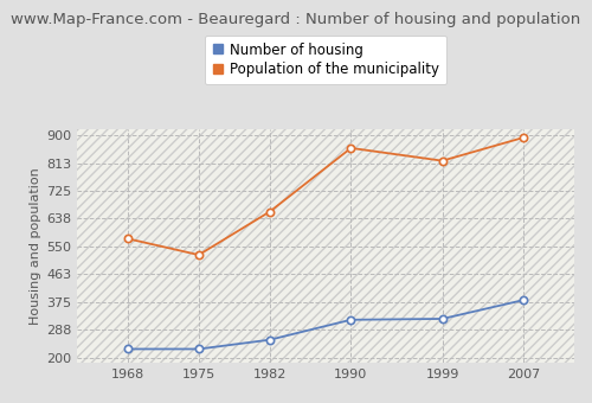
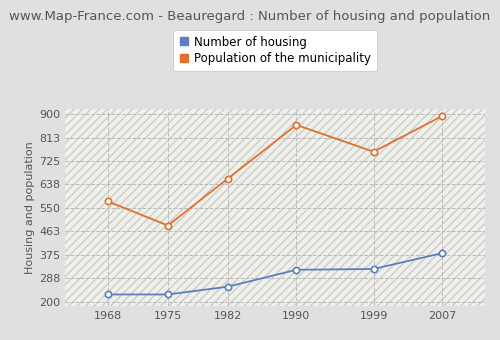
Population of the municipality/1975: 524 -> 485
Population of the municipality/1999: 820 -> 760
